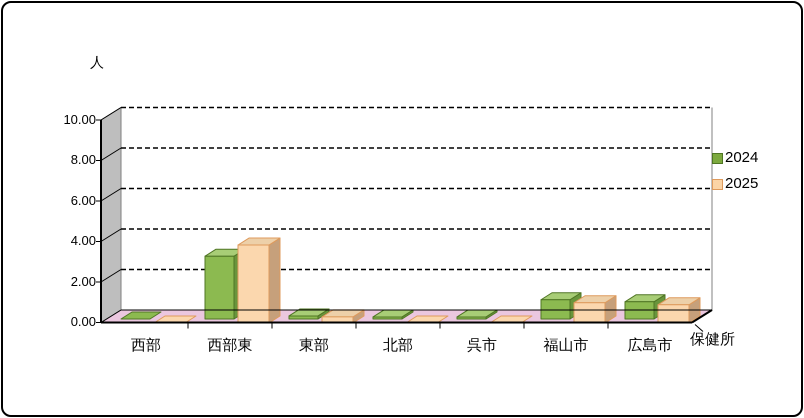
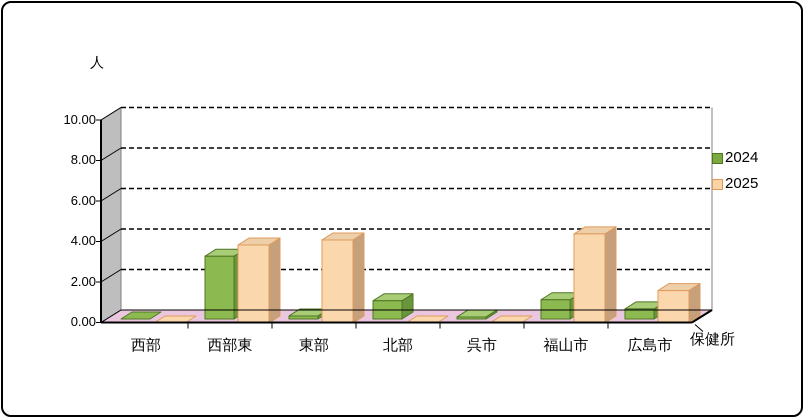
2025/東部: 0.3 -> 4.1
2024/北部: 0.1 -> 0.9
2025/福山市: 1.0 -> 4.4
2024/広島市: 0.8 -> 0.5
2025/広島市: 0.9 -> 1.6
